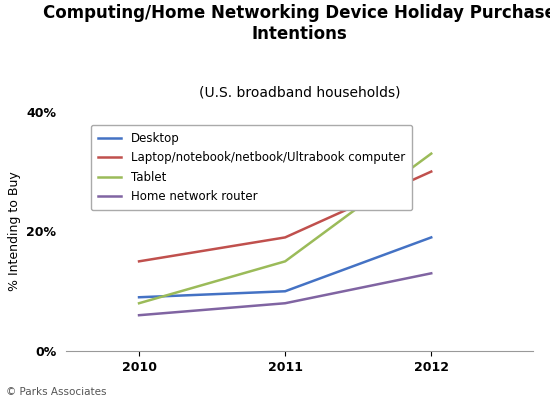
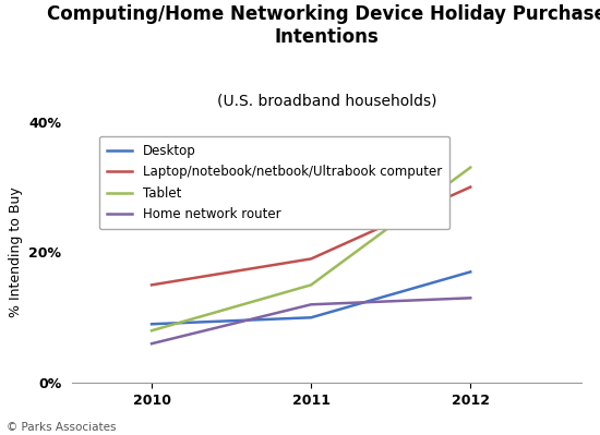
Home network router/2011: 8% -> 12%
Desktop/2012: 19% -> 17%
